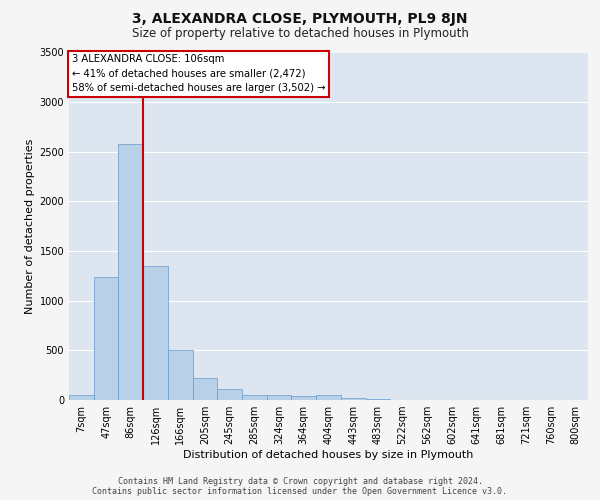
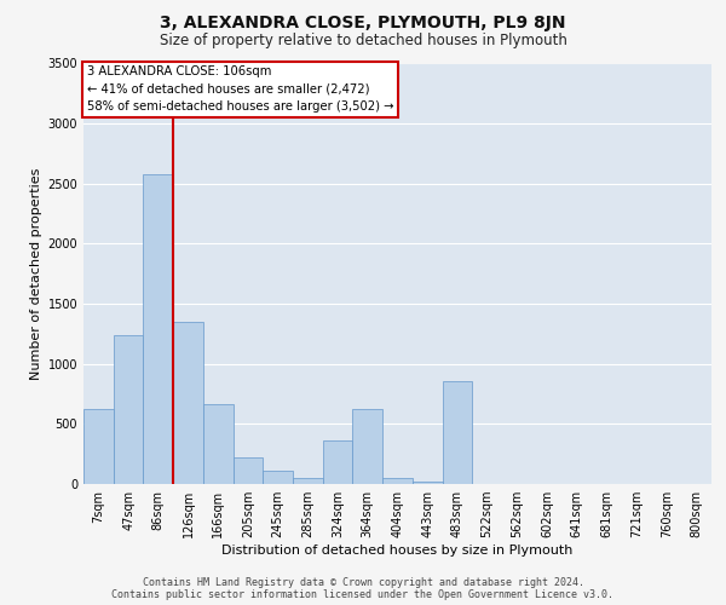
7sqm: 50 -> 620
166sqm: 500 -> 660
324sqm: 50 -> 360
364sqm: 40 -> 620
483sqm: 10 -> 860
